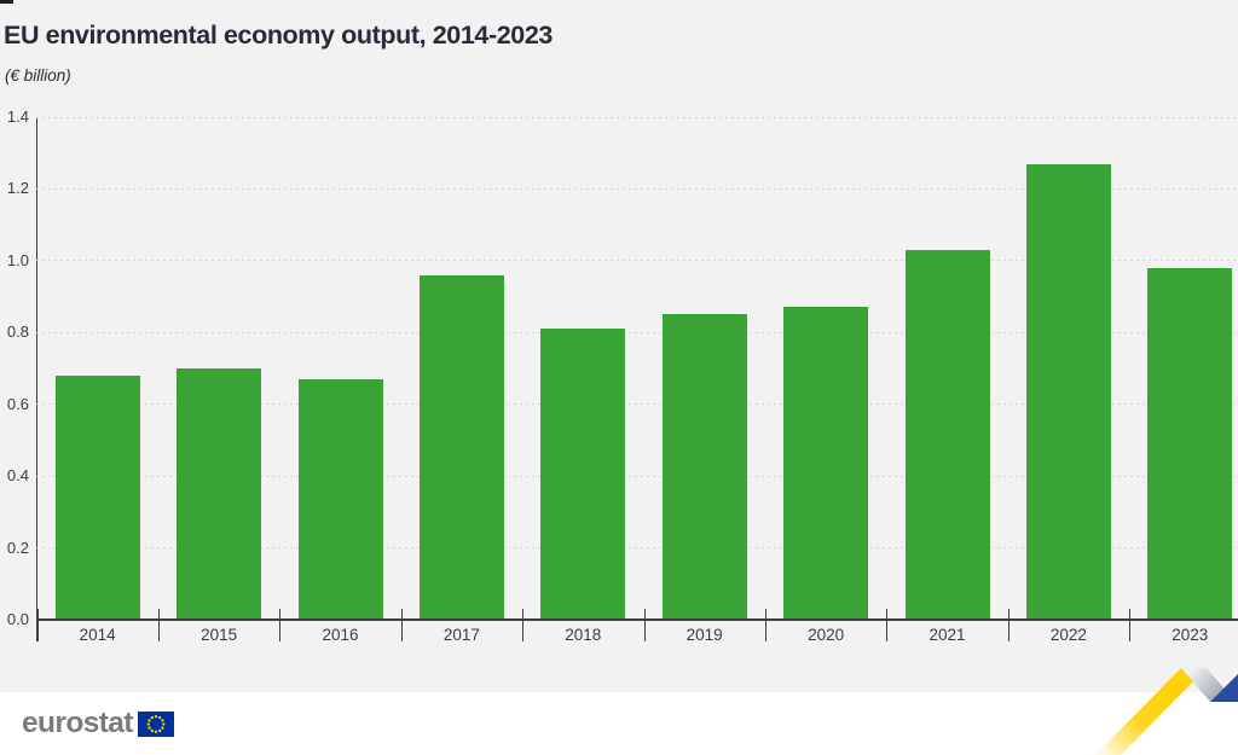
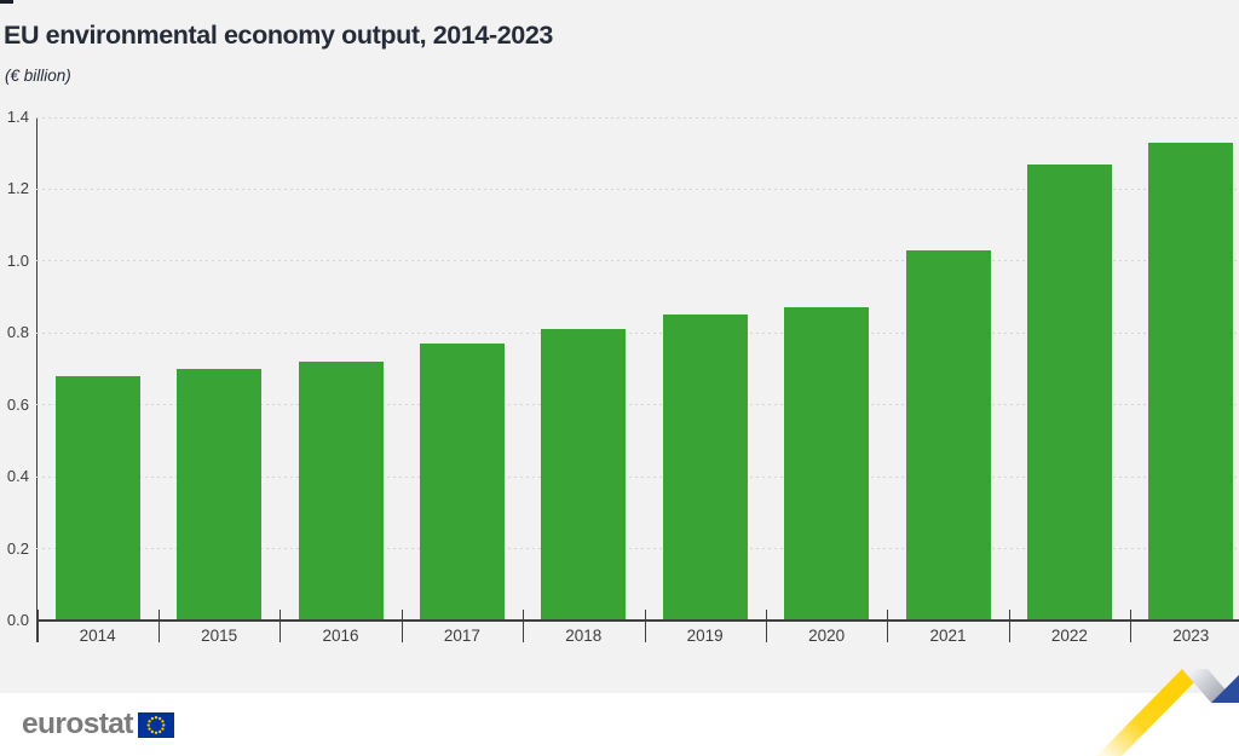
2016: 0.67 -> 0.72
2017: 0.96 -> 0.77
2023: 0.98 -> 1.33
